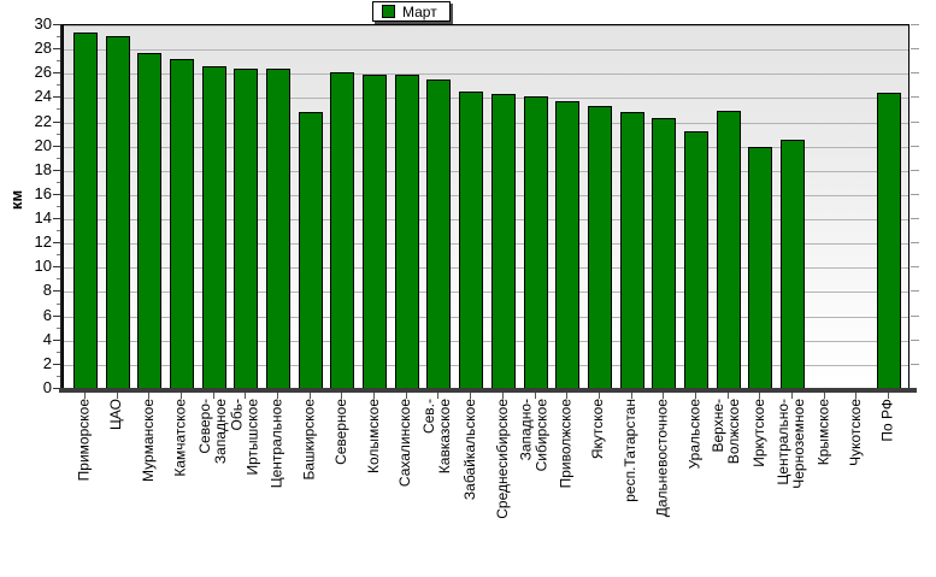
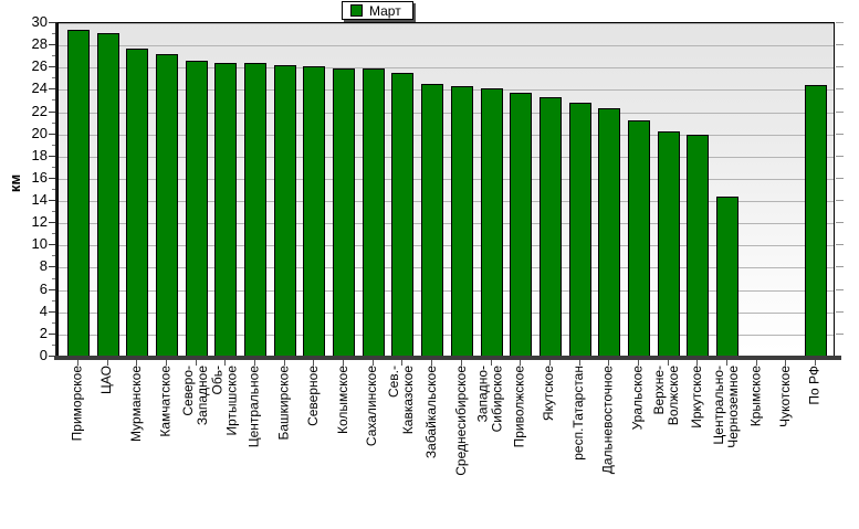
Башкирское: 22.8 -> 26.2
Верхне-Волжское: 22.9 -> 20.3
Центрально-Черноземное: 20.6 -> 14.4
